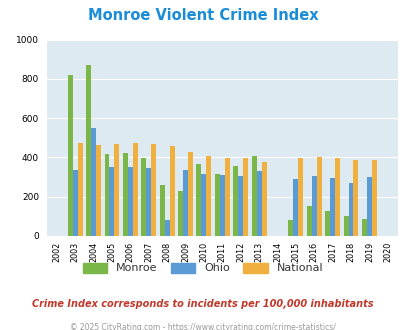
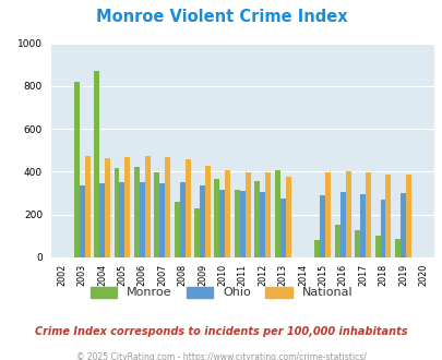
Ohio/2004: 550 -> 350
Ohio/2008: 80 -> 350
Ohio/2013: 330 -> 280
